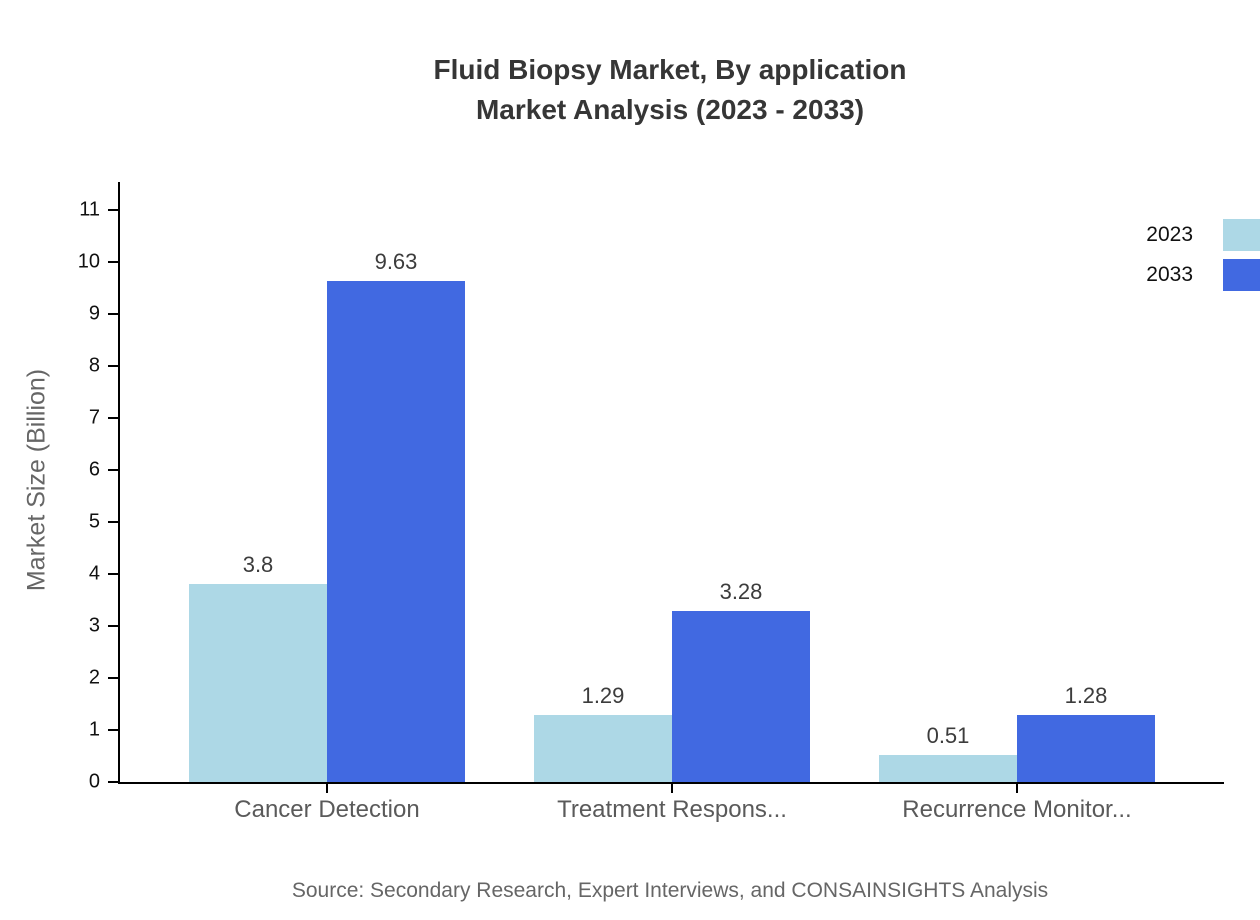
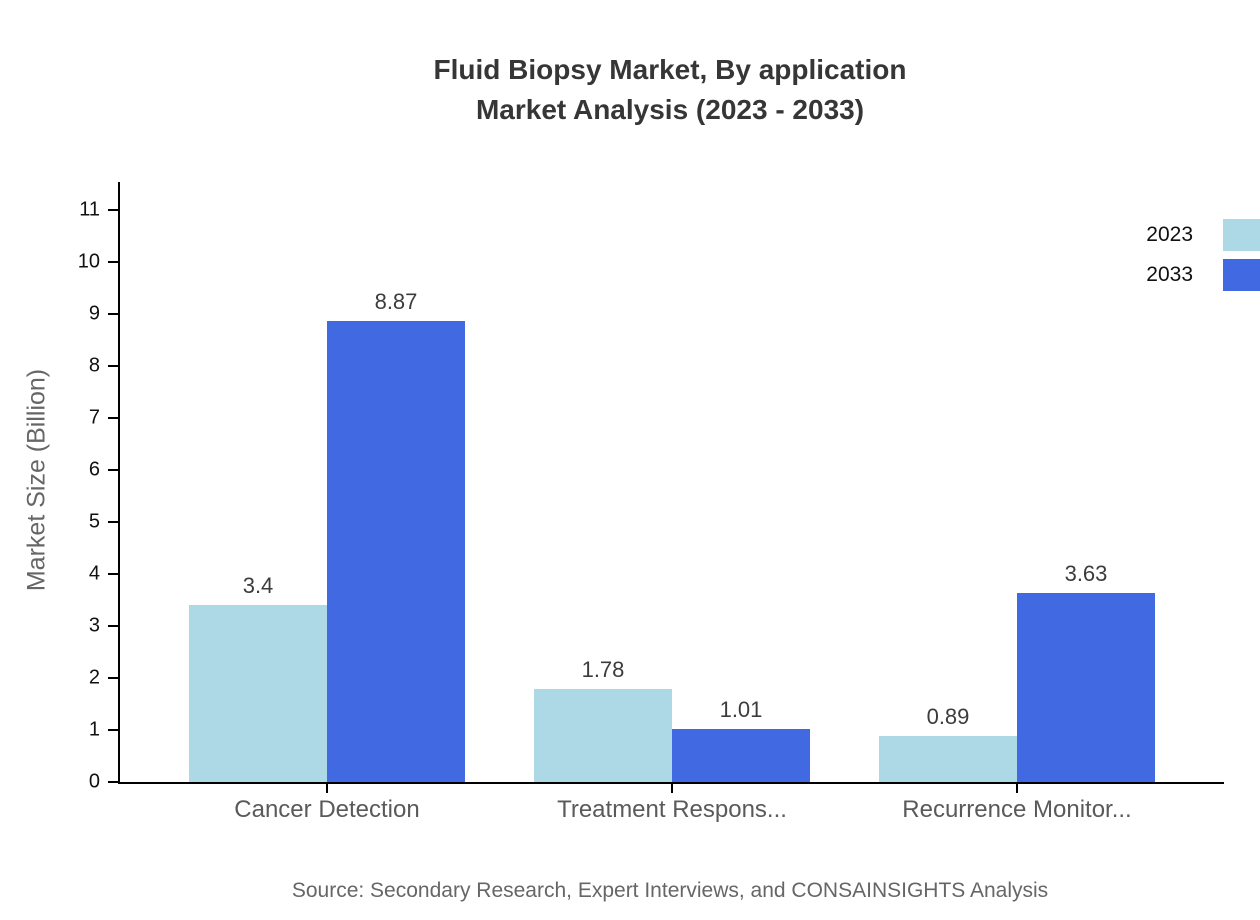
2023/Cancer Detection: 3.8 -> 3.4
2033/Cancer Detection: 9.63 -> 8.87
2023/Treatment Respons...: 1.29 -> 1.78
2033/Treatment Respons...: 3.28 -> 1.01
2023/Recurrence Monitor...: 0.51 -> 0.89
2033/Recurrence Monitor...: 1.28 -> 3.63
